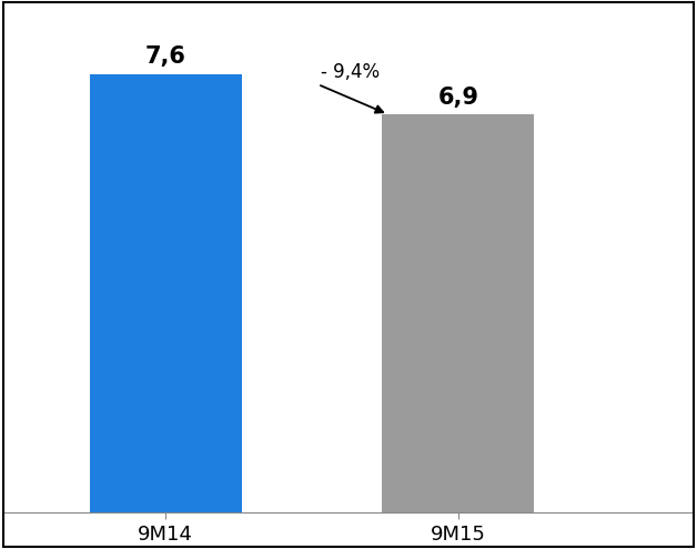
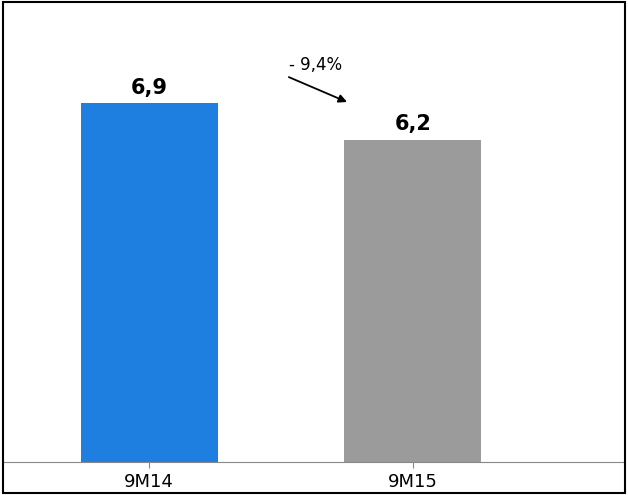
9M14: 7,6 -> 6,9
9M15: 6,9 -> 6,2
